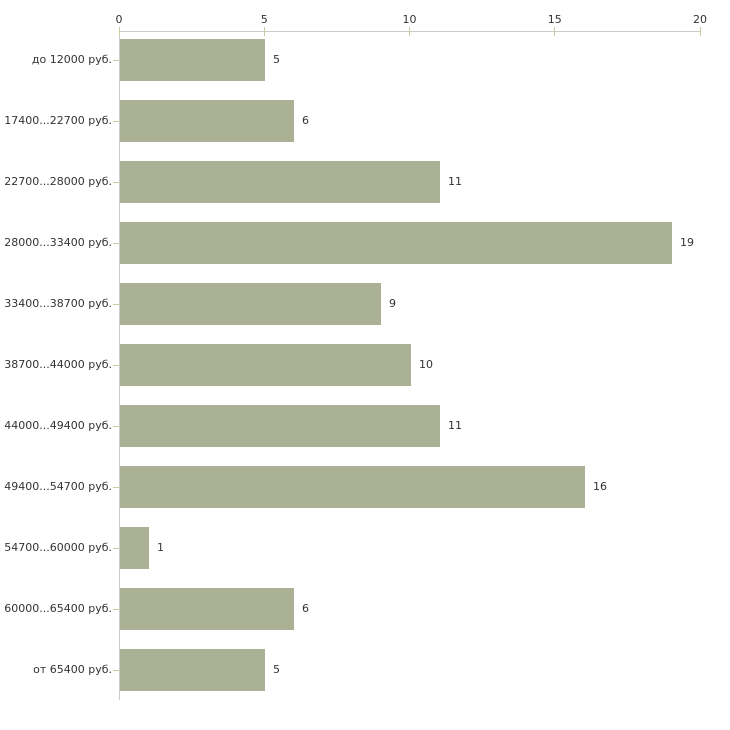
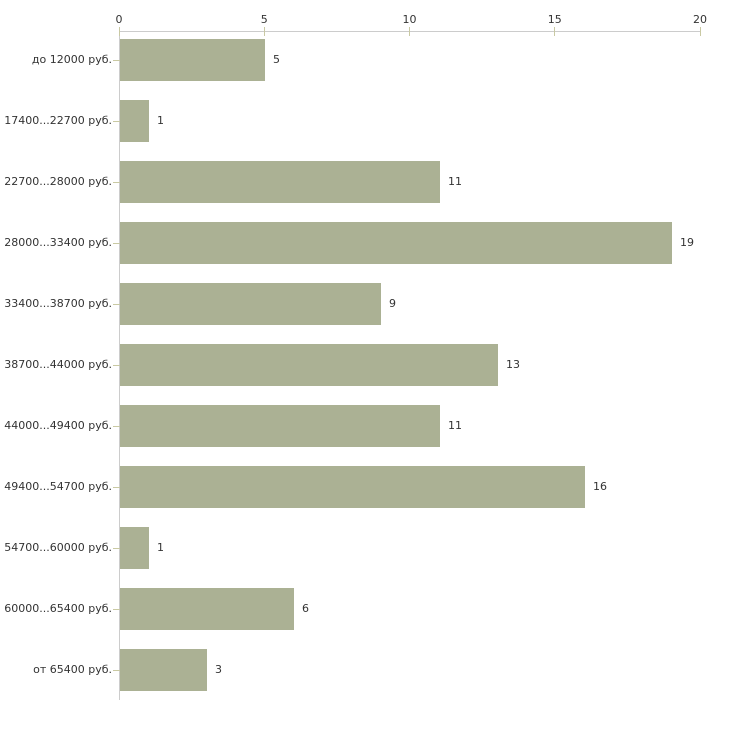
17400...22700 руб.: 6 -> 1
38700...44000 руб.: 10 -> 13
от 65400 руб.: 5 -> 3
